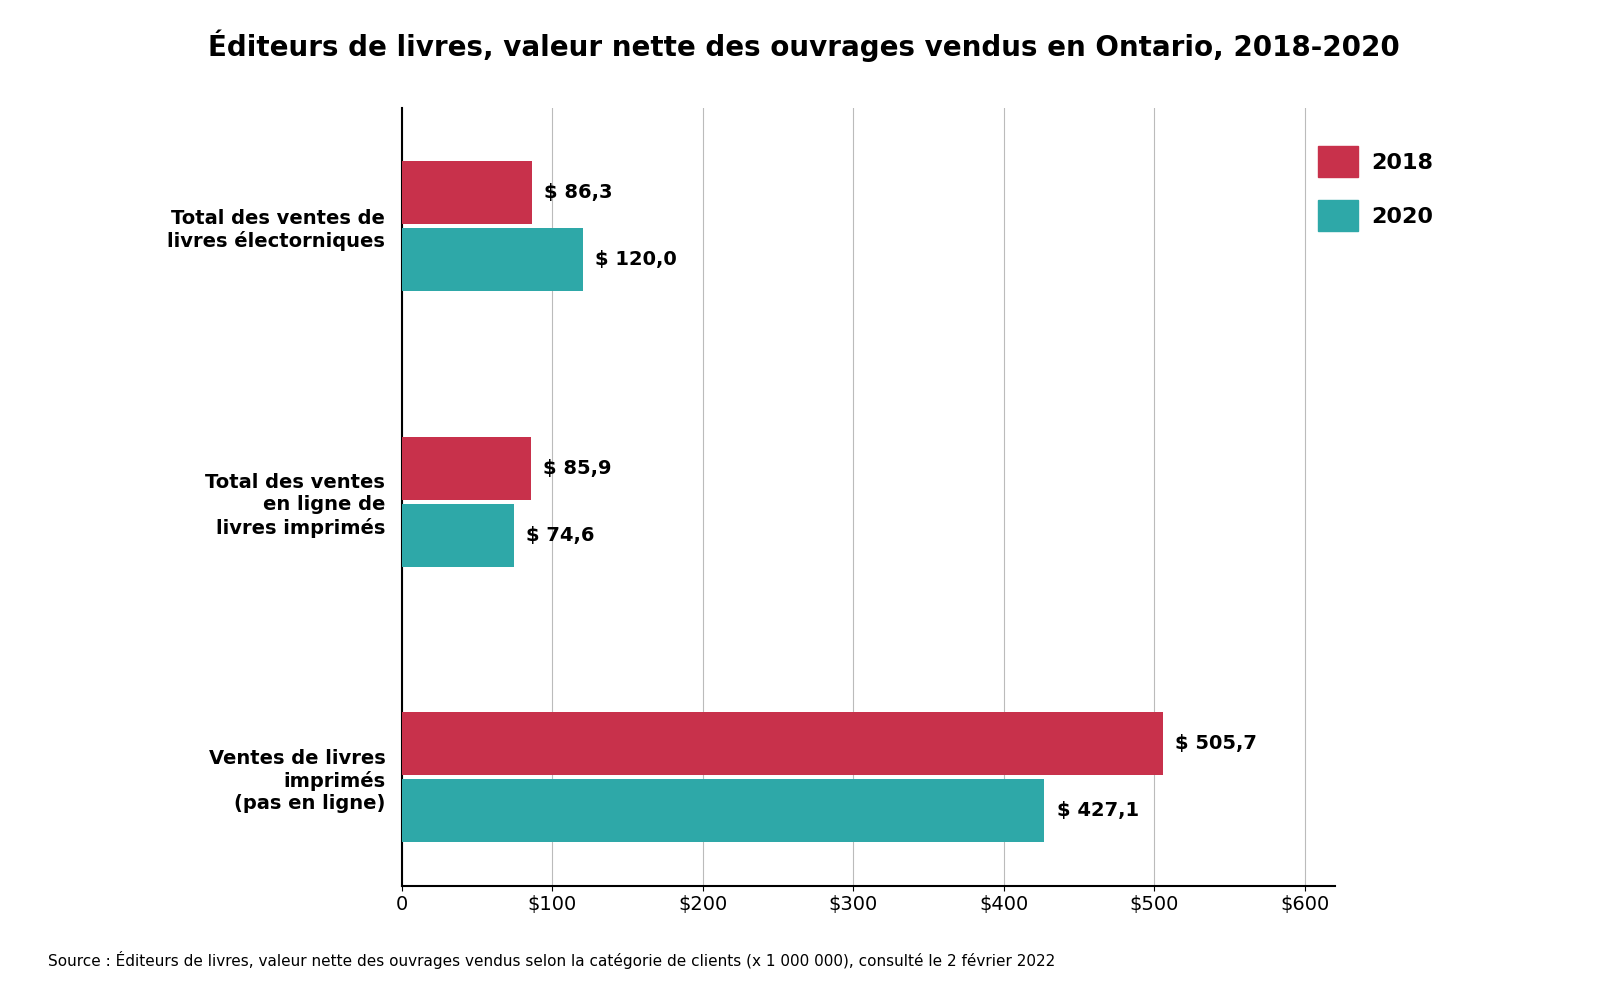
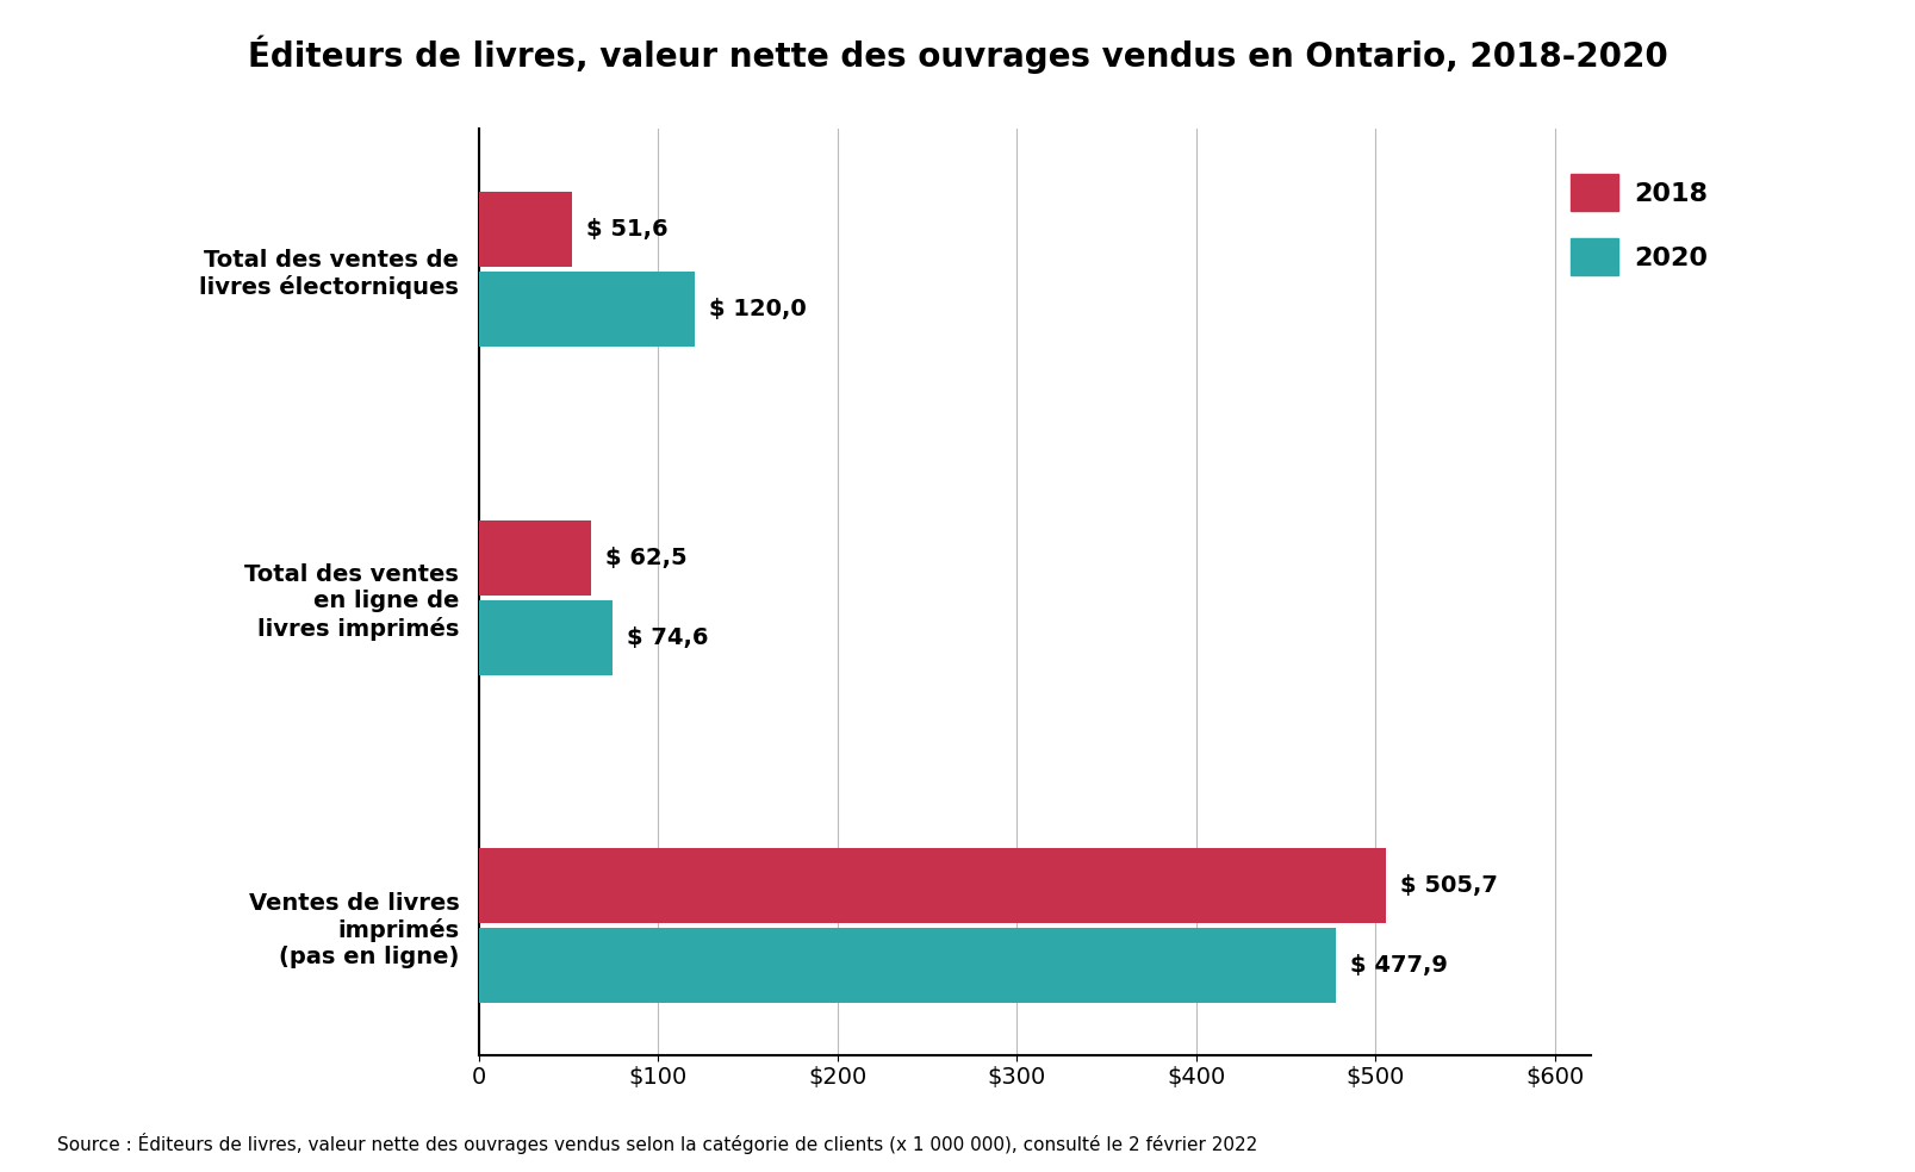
2018/Total des ventes de livres électorniques: 86,3 -> 51,6
2018/Total des ventes en ligne de livres imprimés: 85,9 -> 62,5
2020/Ventes de livres imprimés (pas en ligne): 427,1 -> 477,9
